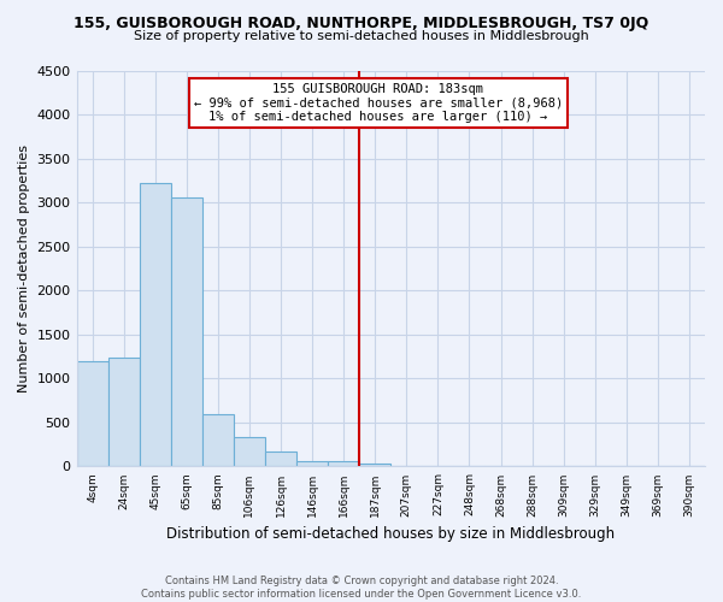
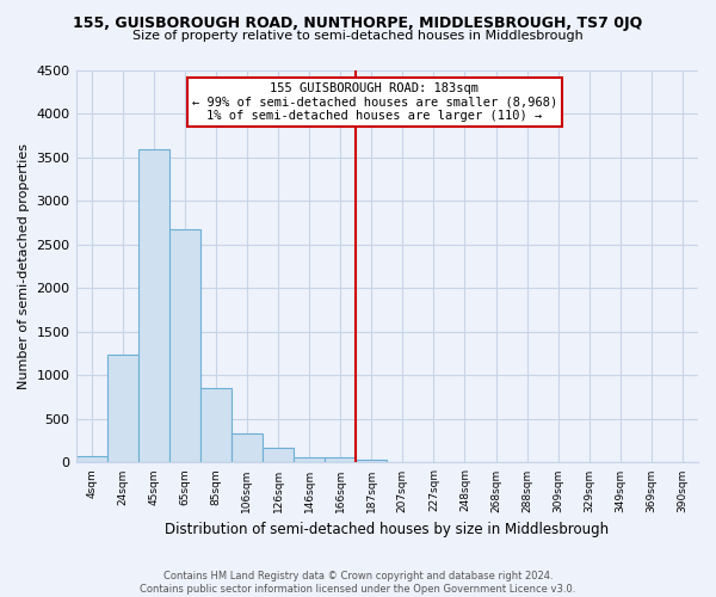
4sqm: 1200 -> 80
45sqm: 3220 -> 3600
65sqm: 3060 -> 2680
85sqm: 600 -> 850
